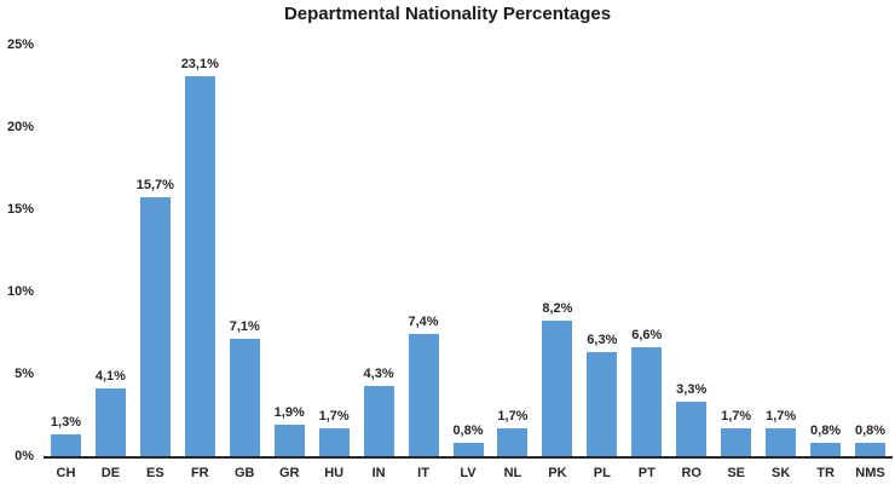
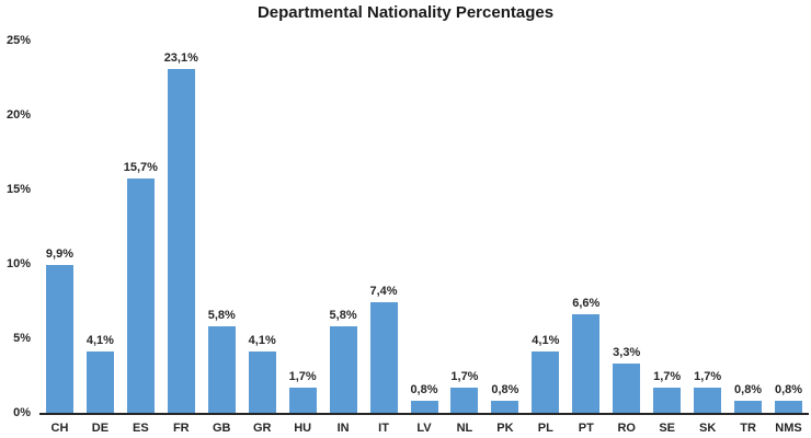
CH: 1,3% -> 9,9%
GB: 7,1% -> 5,8%
GR: 1,9% -> 4,1%
IN: 4,3% -> 5,8%
PK: 8,2% -> 0,8%
PL: 6,3% -> 4,1%
